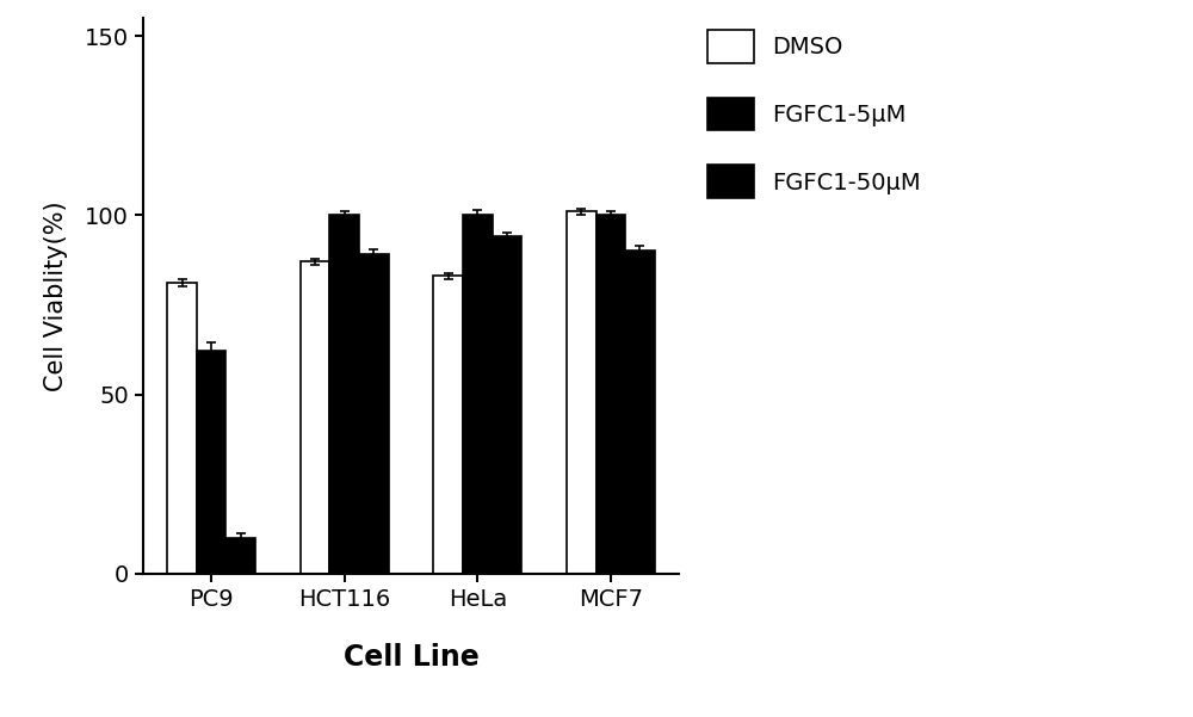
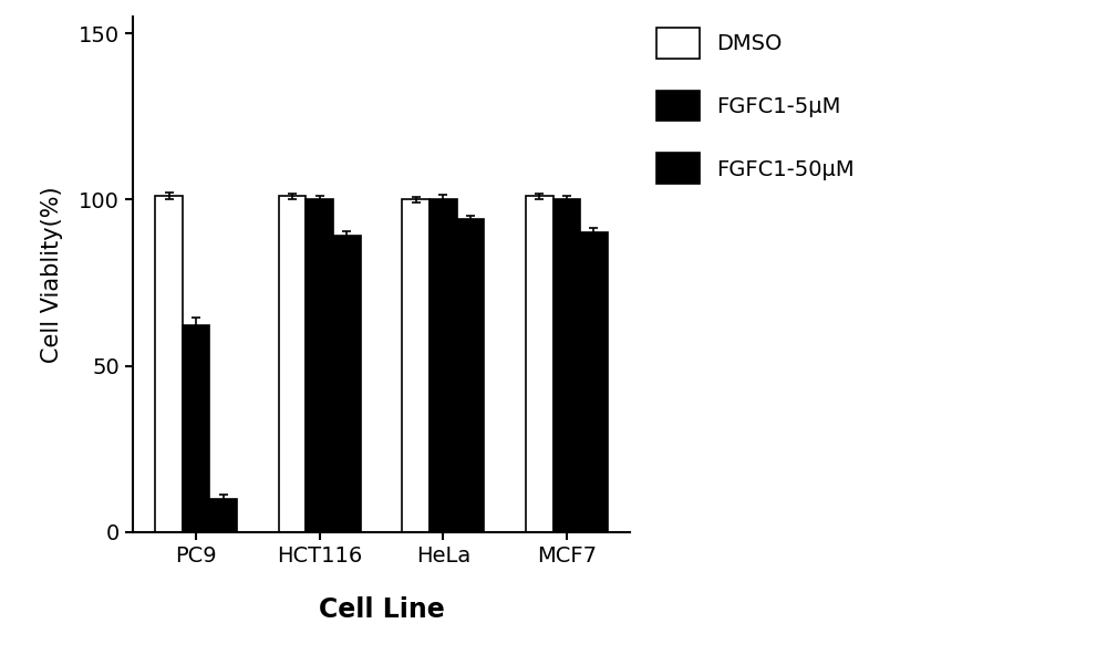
DMSO/PC9: 81 -> 101
DMSO/HCT116: 87 -> 101
DMSO/HeLa: 83 -> 100
